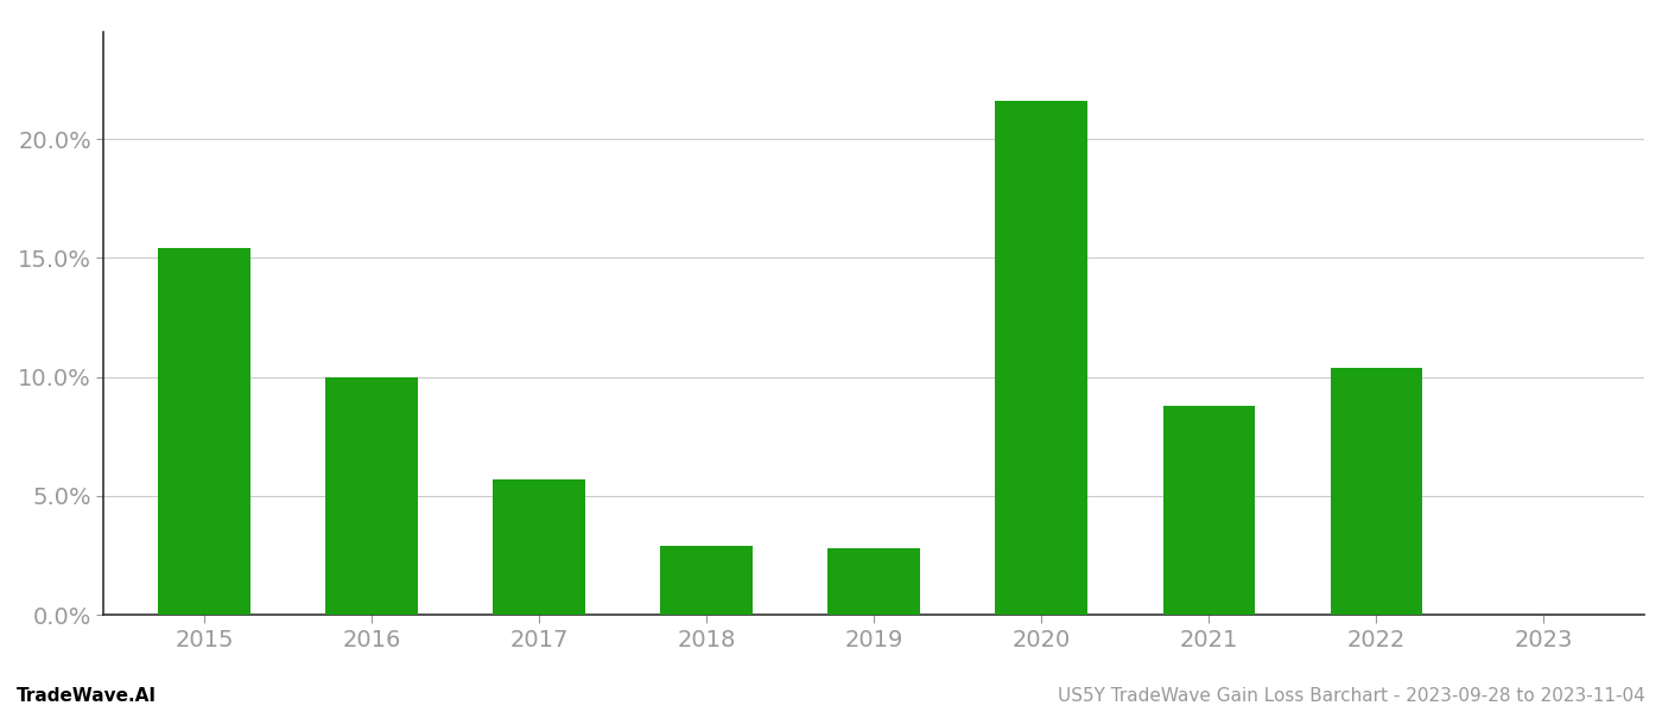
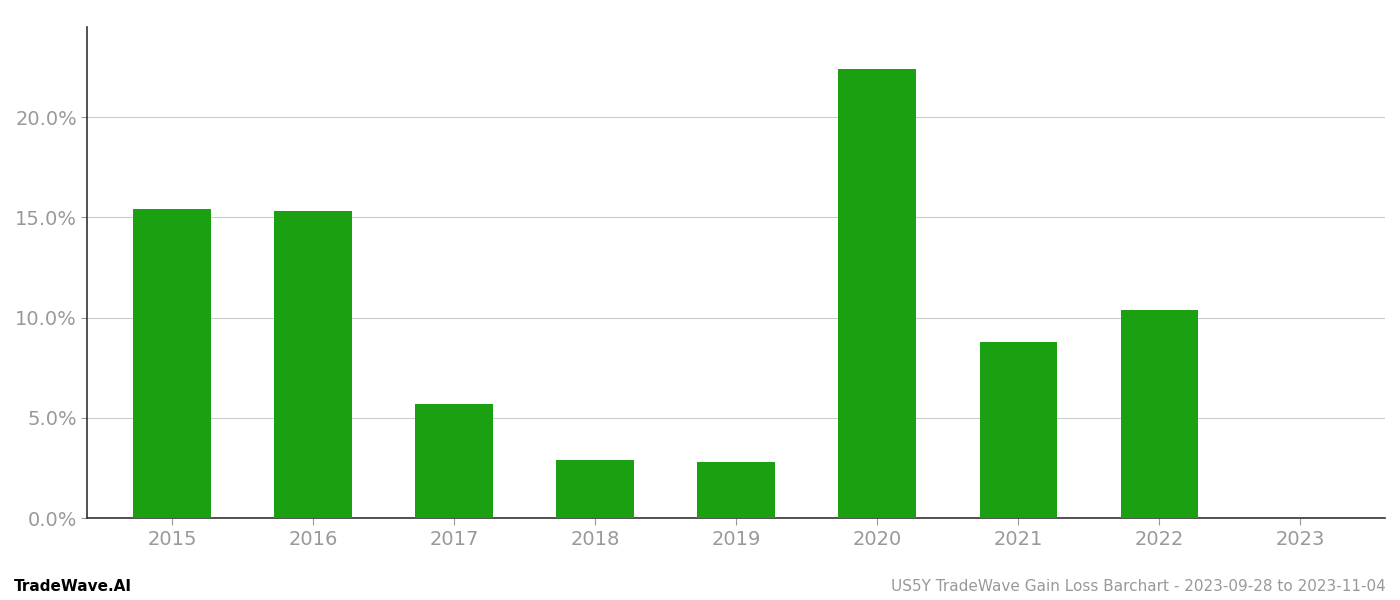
2016: 10.0% -> 15.3%
2020: 21.6% -> 22.4%
